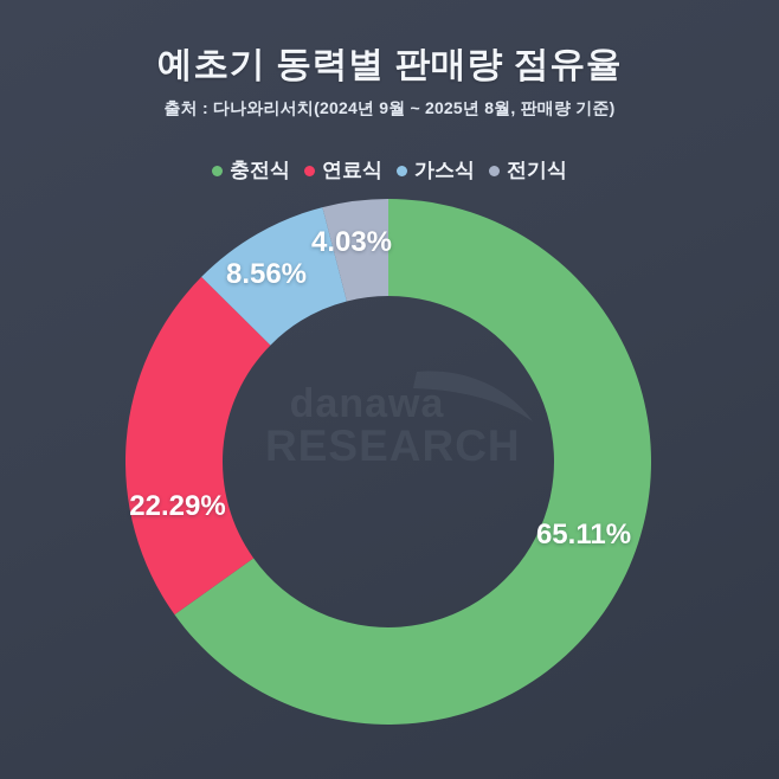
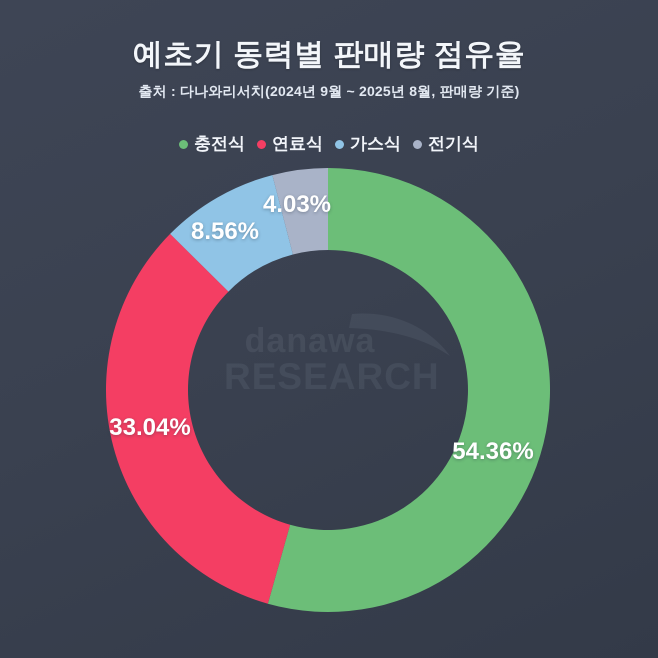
충전식: 65.11% -> 54.36%
연료식: 22.29% -> 33.04%
